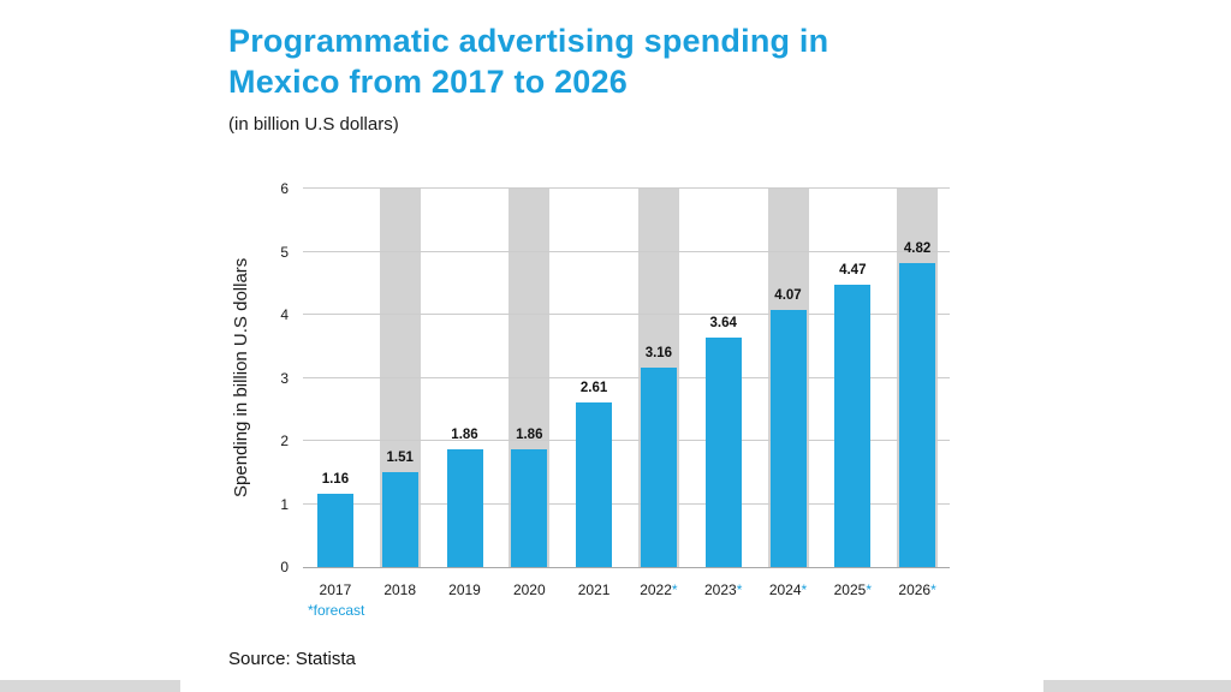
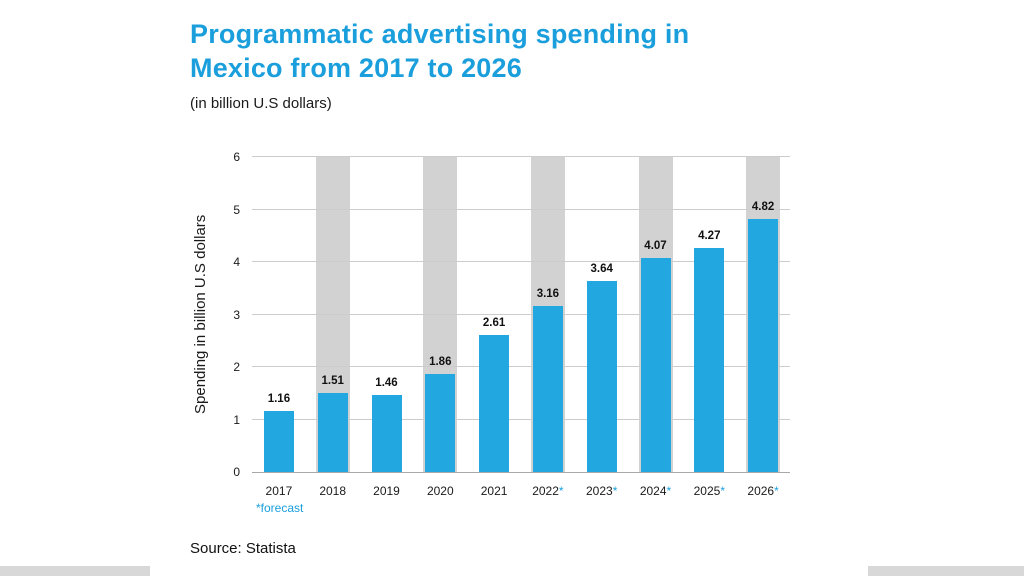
2019: 1.86 -> 1.46
2025: 4.47 -> 4.27
